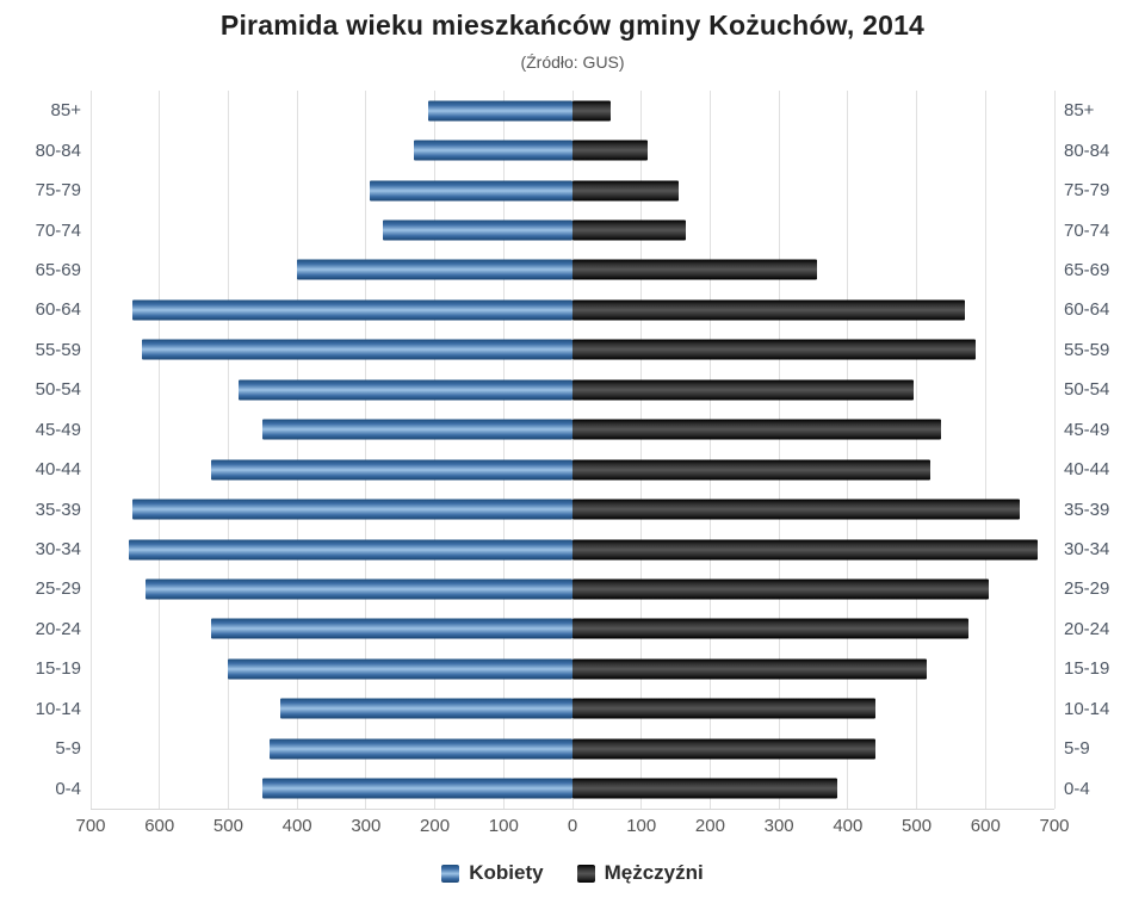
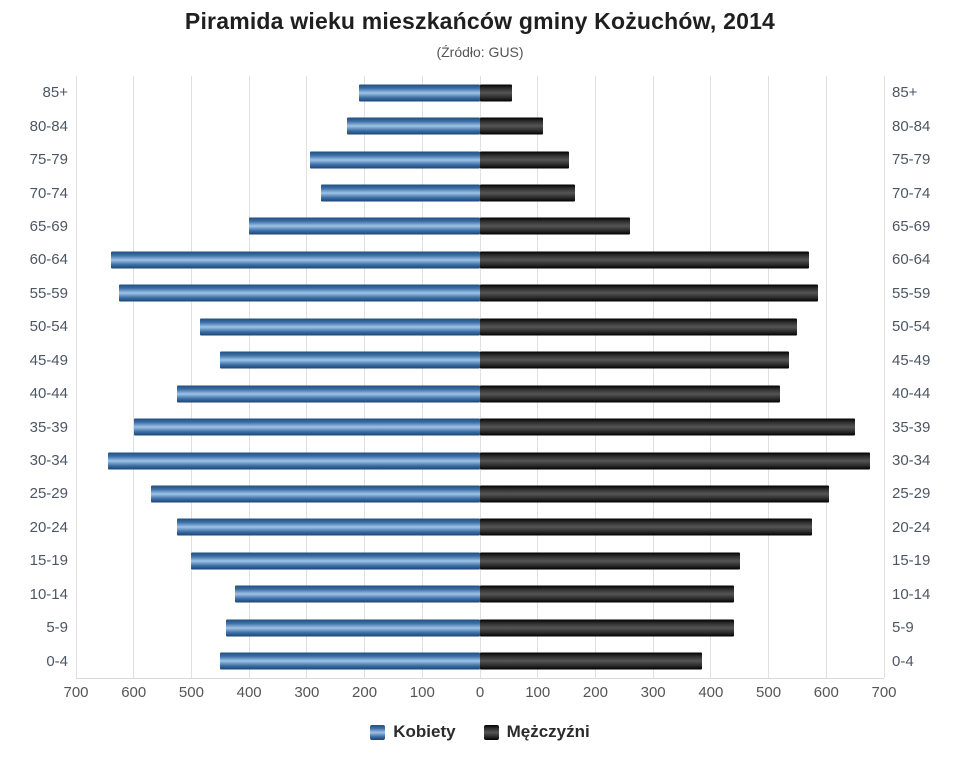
Mężczyźni/65-69: 360 -> 260
Mężczyźni/50-54: 500 -> 550
Kobiety/35-39: 640 -> 600
Kobiety/25-29: 620 -> 570
Mężczyźni/15-19: 520 -> 450
